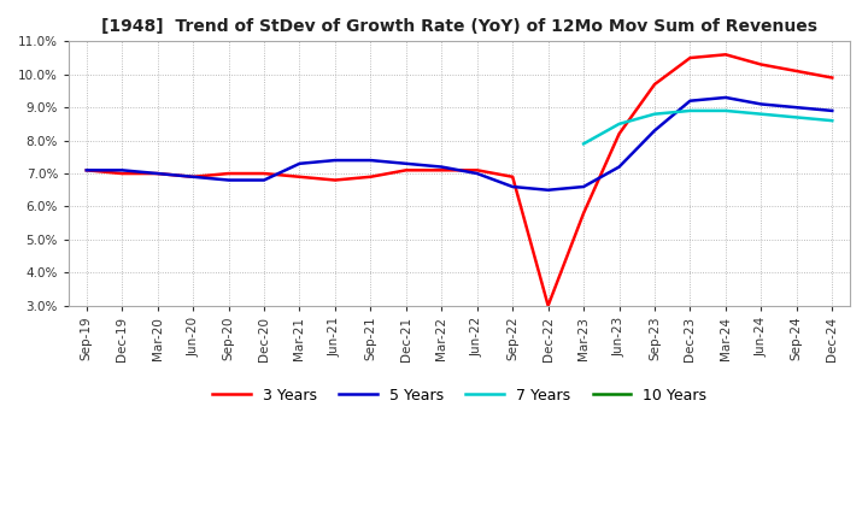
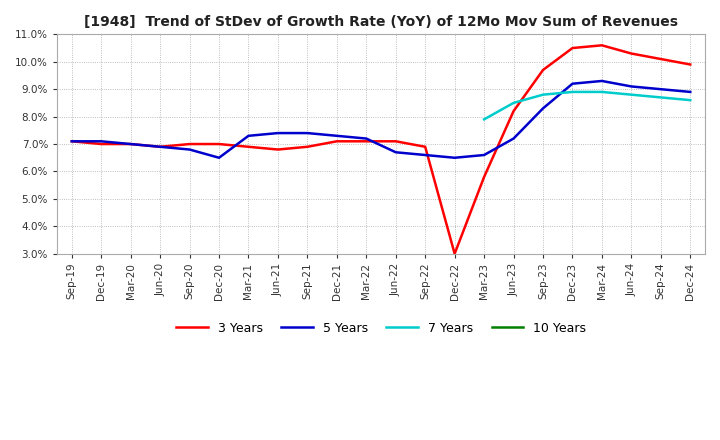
5 Years/Dec-20: 6.8% -> 6.5%
5 Years/Jun-22: 7.0% -> 6.7%
